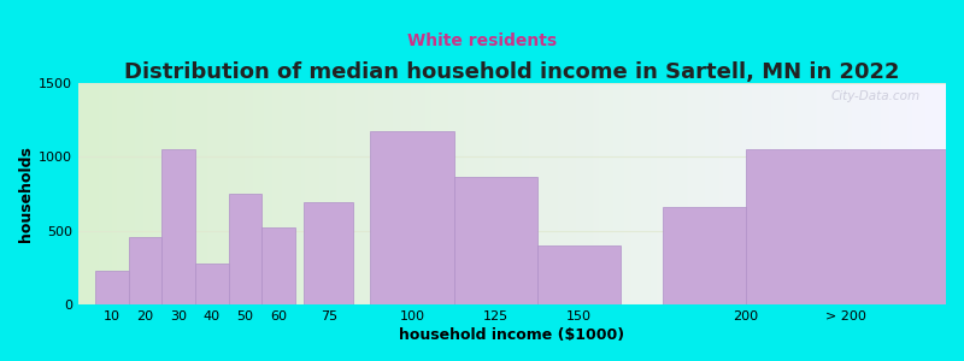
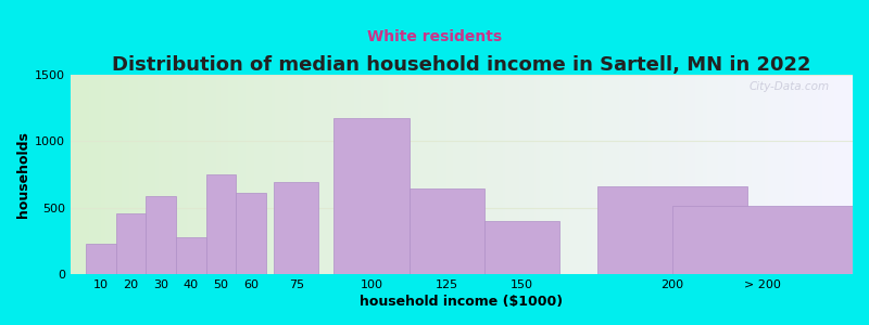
30: 1050 -> 590
60: 520 -> 610
125: 860 -> 640
> 200: 1050 -> 510
